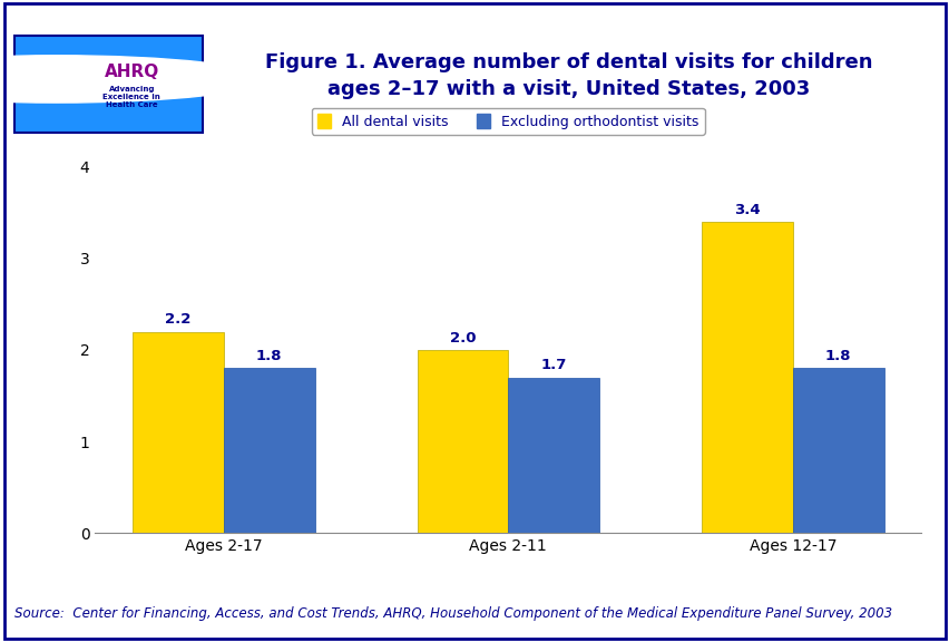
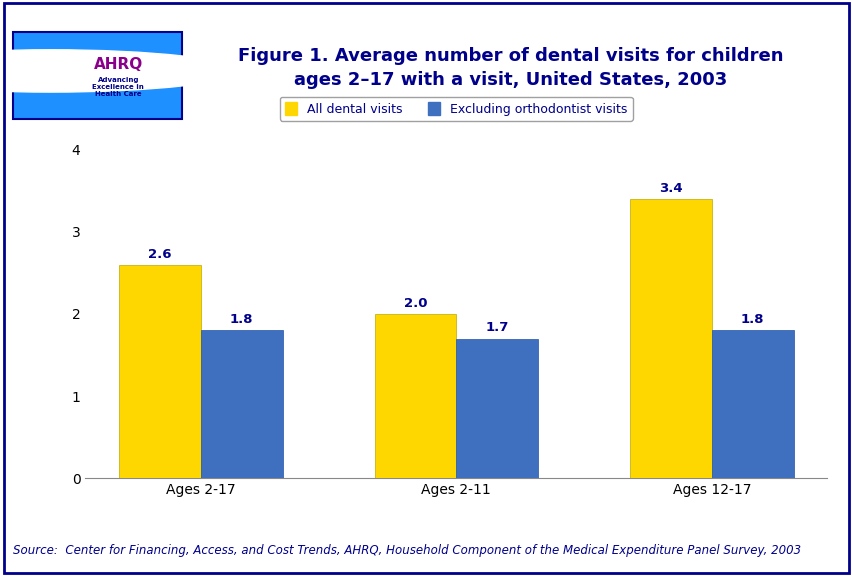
All dental visits/Ages 2-17: 2.2 -> 2.6
